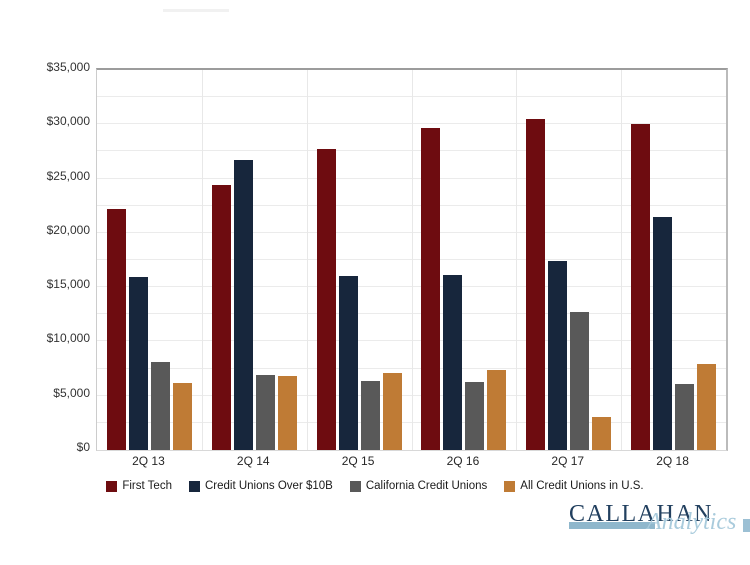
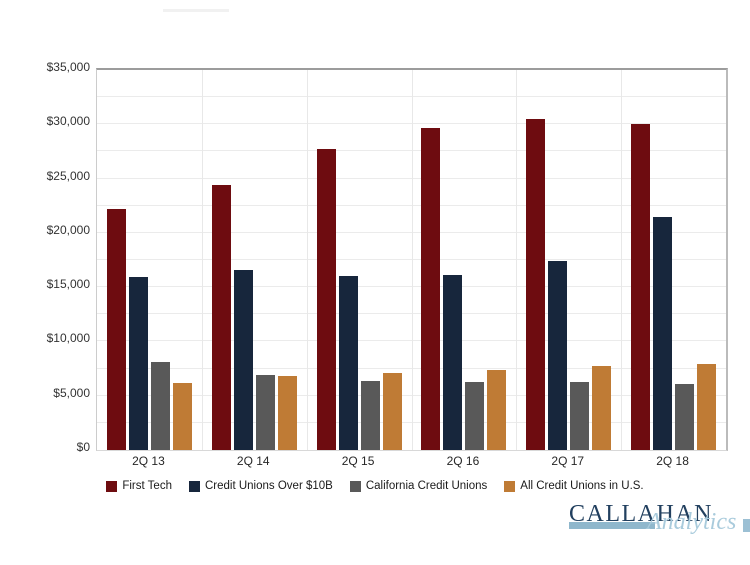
Credit Unions Over $10B/2Q 14: $26700 -> $16600
California Credit Unions/2Q 17: $12700 -> $6300
All Credit Unions in U.S./2Q 17: $3000 -> $7700
